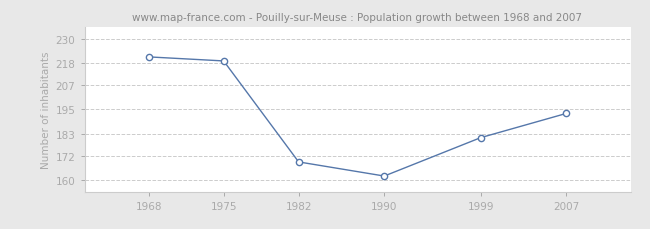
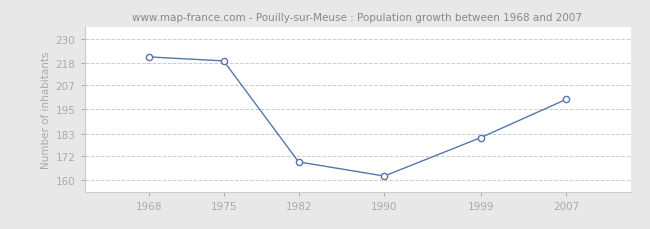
2007: 193 -> 200
